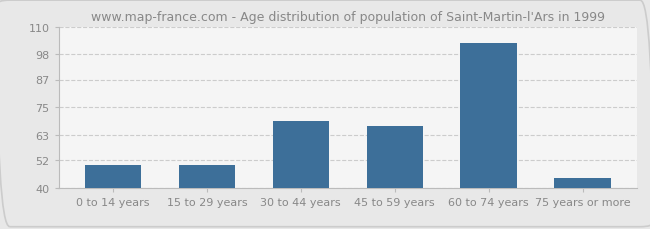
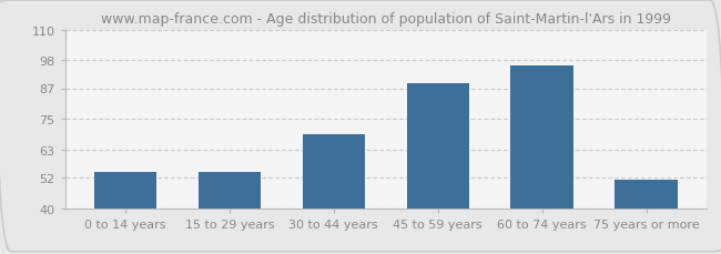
0 to 14 years: 50 -> 54
15 to 29 years: 50 -> 54
45 to 59 years: 67 -> 89
60 to 74 years: 103 -> 96
75 years or more: 44 -> 51
